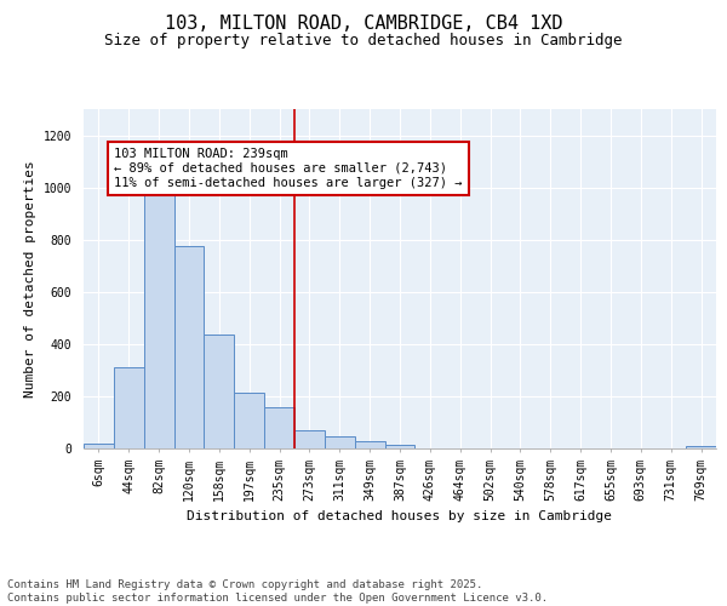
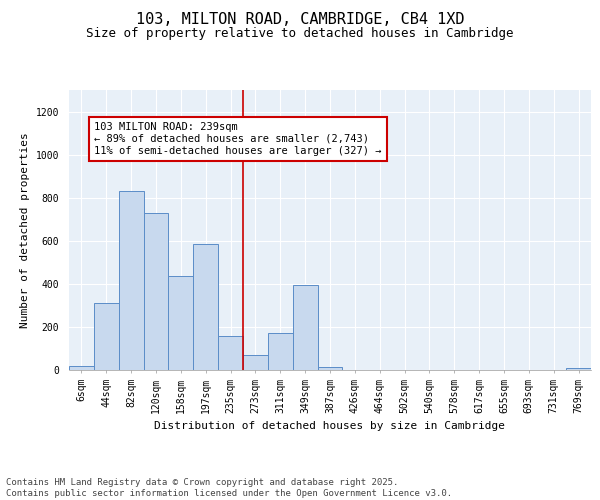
82sqm: 975 -> 830
120sqm: 775 -> 730
197sqm: 215 -> 585
311sqm: 45 -> 170
349sqm: 30 -> 395
